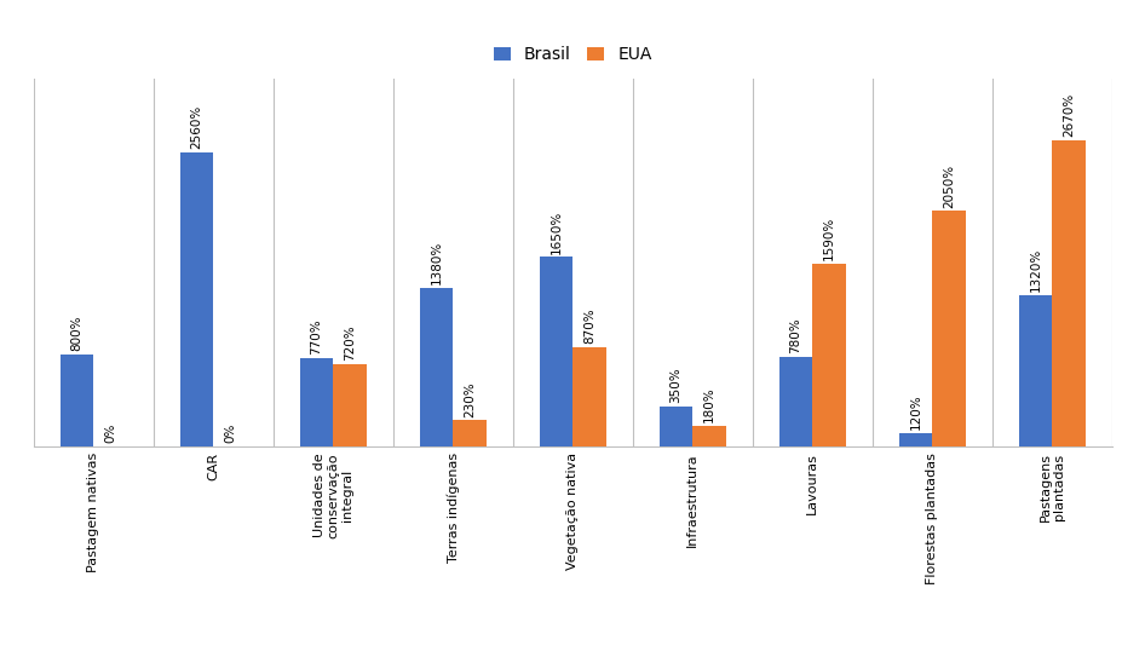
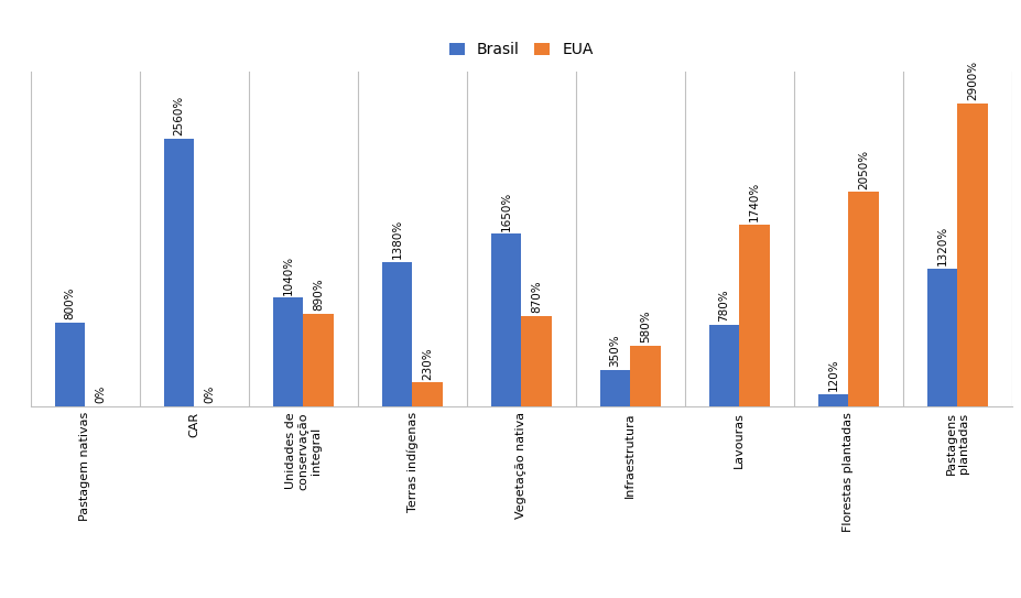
Brasil/Unidades de conservação integral: 770% -> 1040%
EUA/Unidades de conservação integral: 720% -> 890%
EUA/Infraestrutura: 180% -> 580%
EUA/Lavouras: 1590% -> 1740%
EUA/Pastagens plantadas: 2670% -> 2900%
